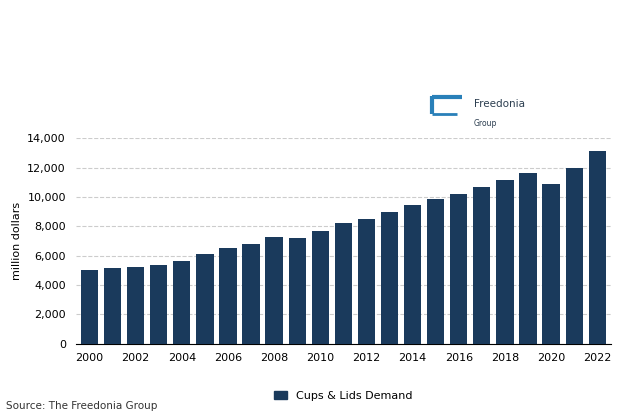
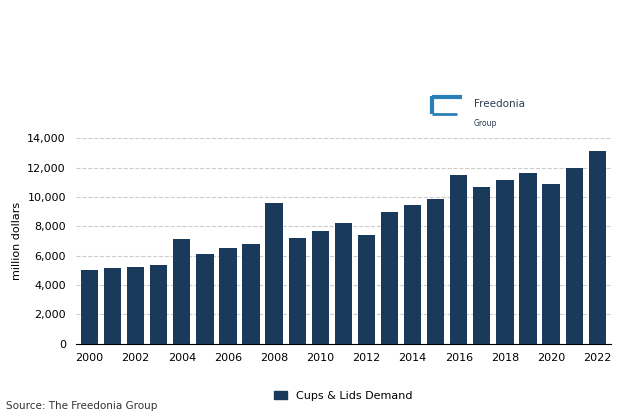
2004: 5,600 -> 7,100
2008: 7,200 -> 9,600
2012: 8,500 -> 7,400
2016: 10,200 -> 11,500
